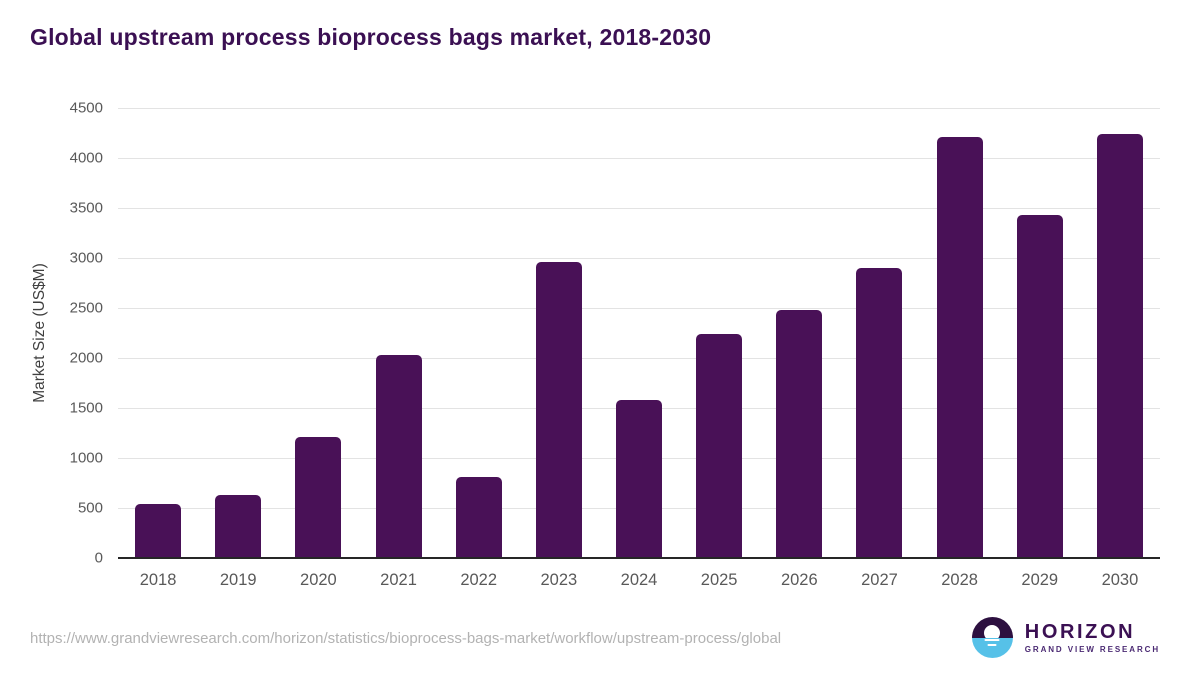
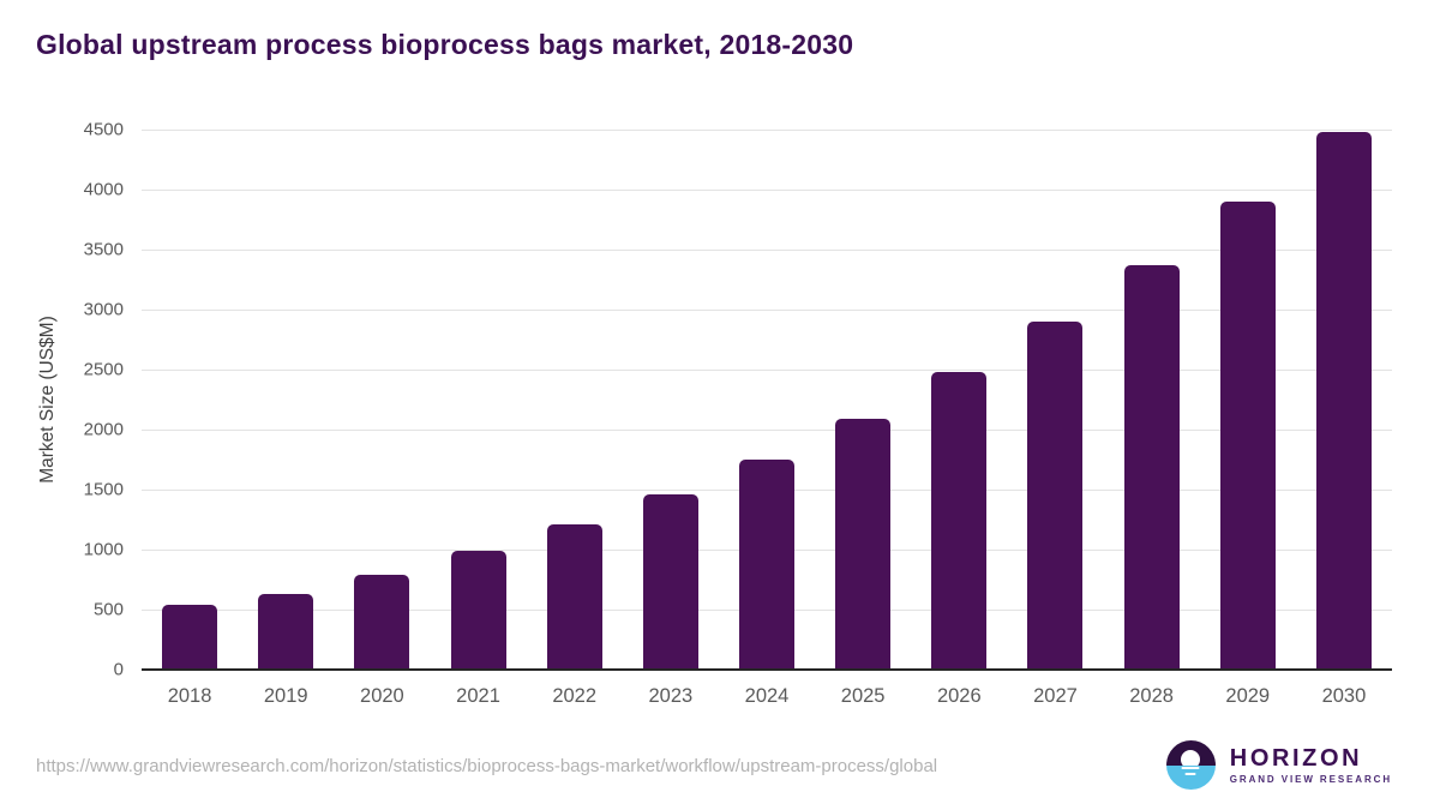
2020: 1210 -> 790
2021: 2030 -> 990
2022: 810 -> 1210
2023: 2960 -> 1460
2024: 1580 -> 1750
2025: 2240 -> 2090
2028: 4210 -> 3370
2029: 3430 -> 3900
2030: 4240 -> 4480
